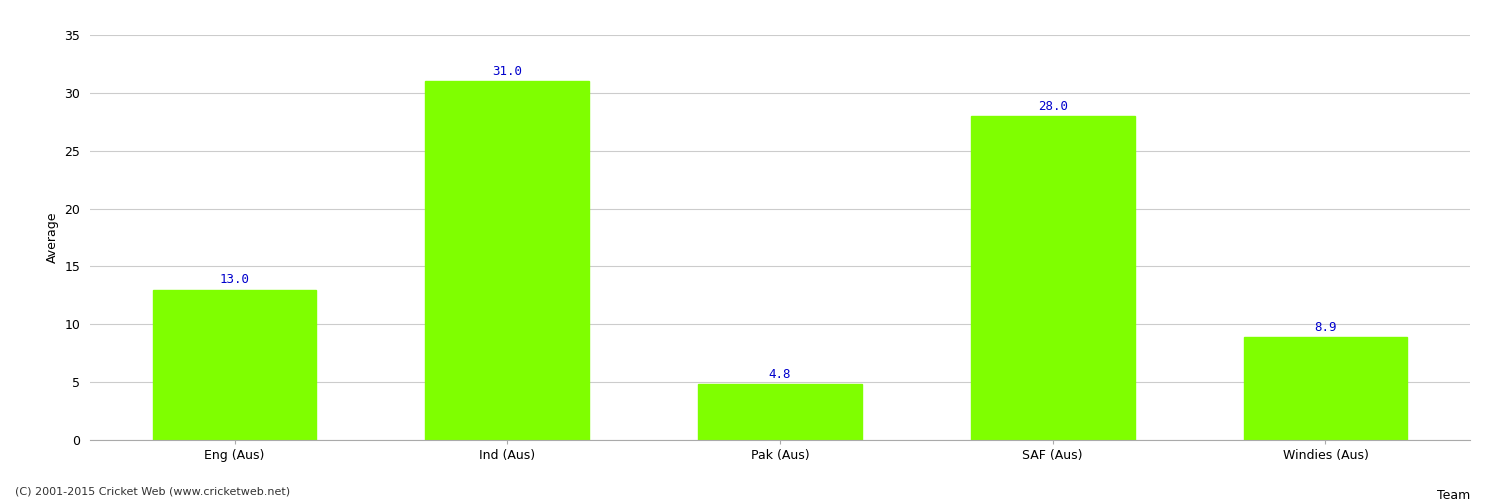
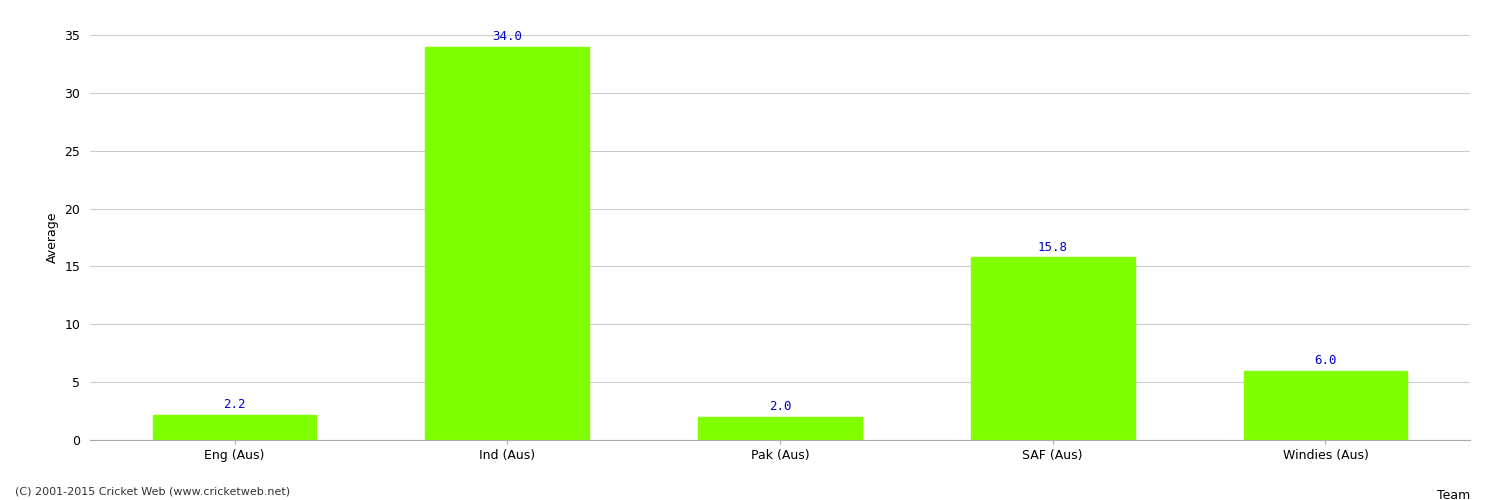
Eng (Aus): 13.0 -> 2.2
Ind (Aus): 31.0 -> 34.0
Pak (Aus): 4.8 -> 2.0
SAF (Aus): 28.0 -> 15.8
Windies (Aus): 8.9 -> 6.0
